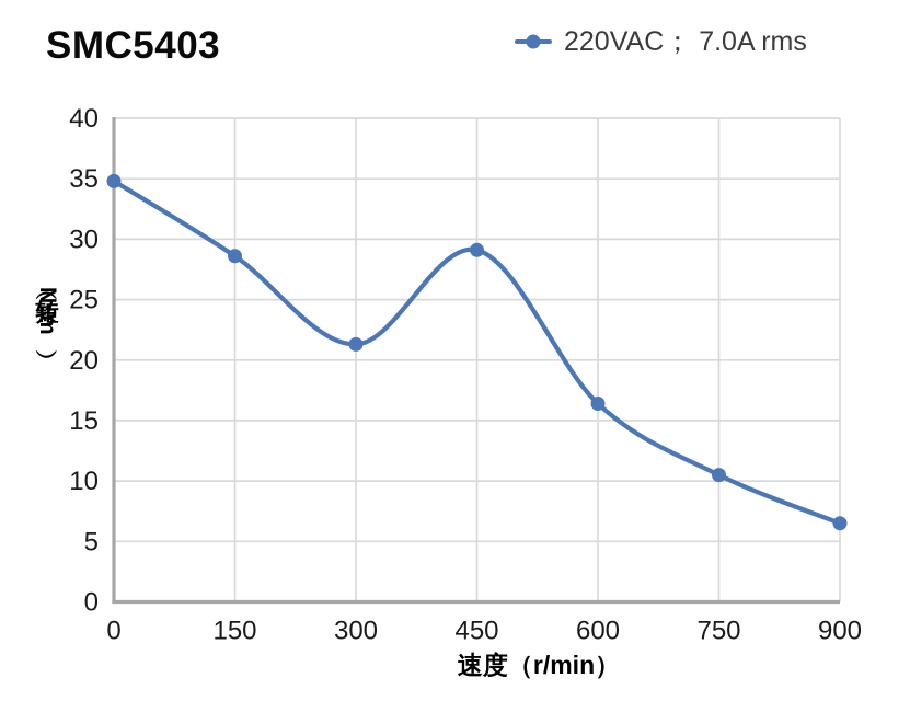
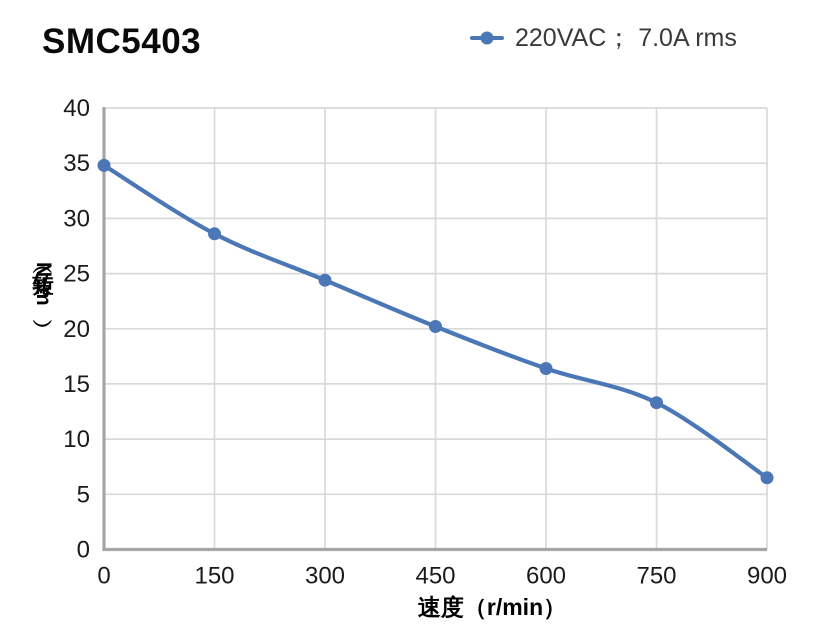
300: 21.3 -> 24.4
450: 29.1 -> 20.2
750: 10.5 -> 13.3
